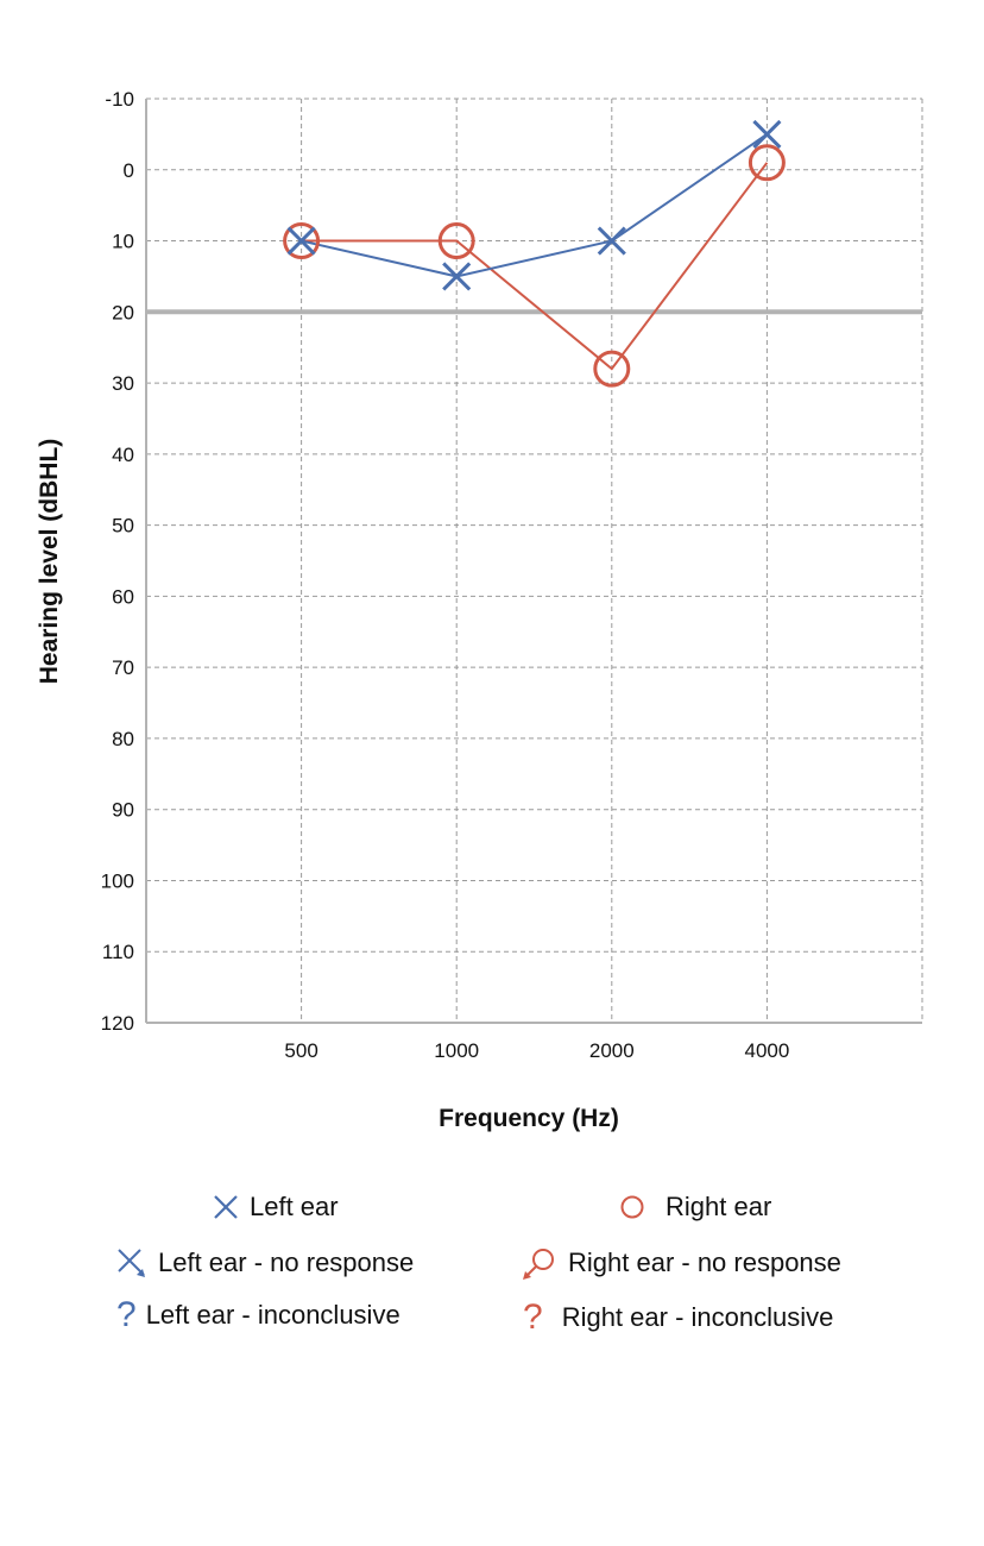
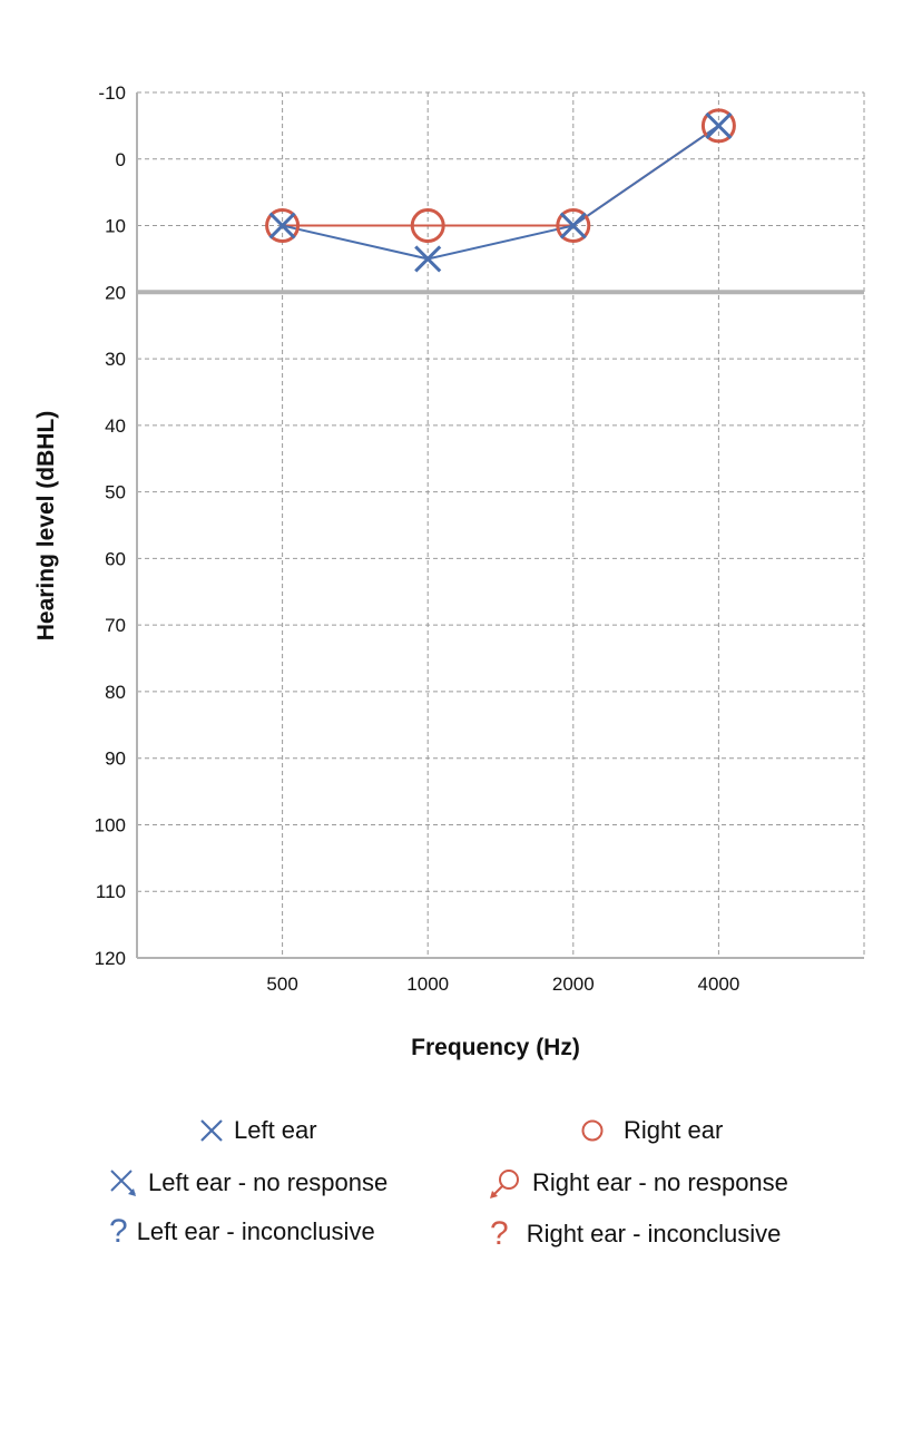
Right ear/2000: 28 -> 10
Right ear/4000: -1 -> -5
